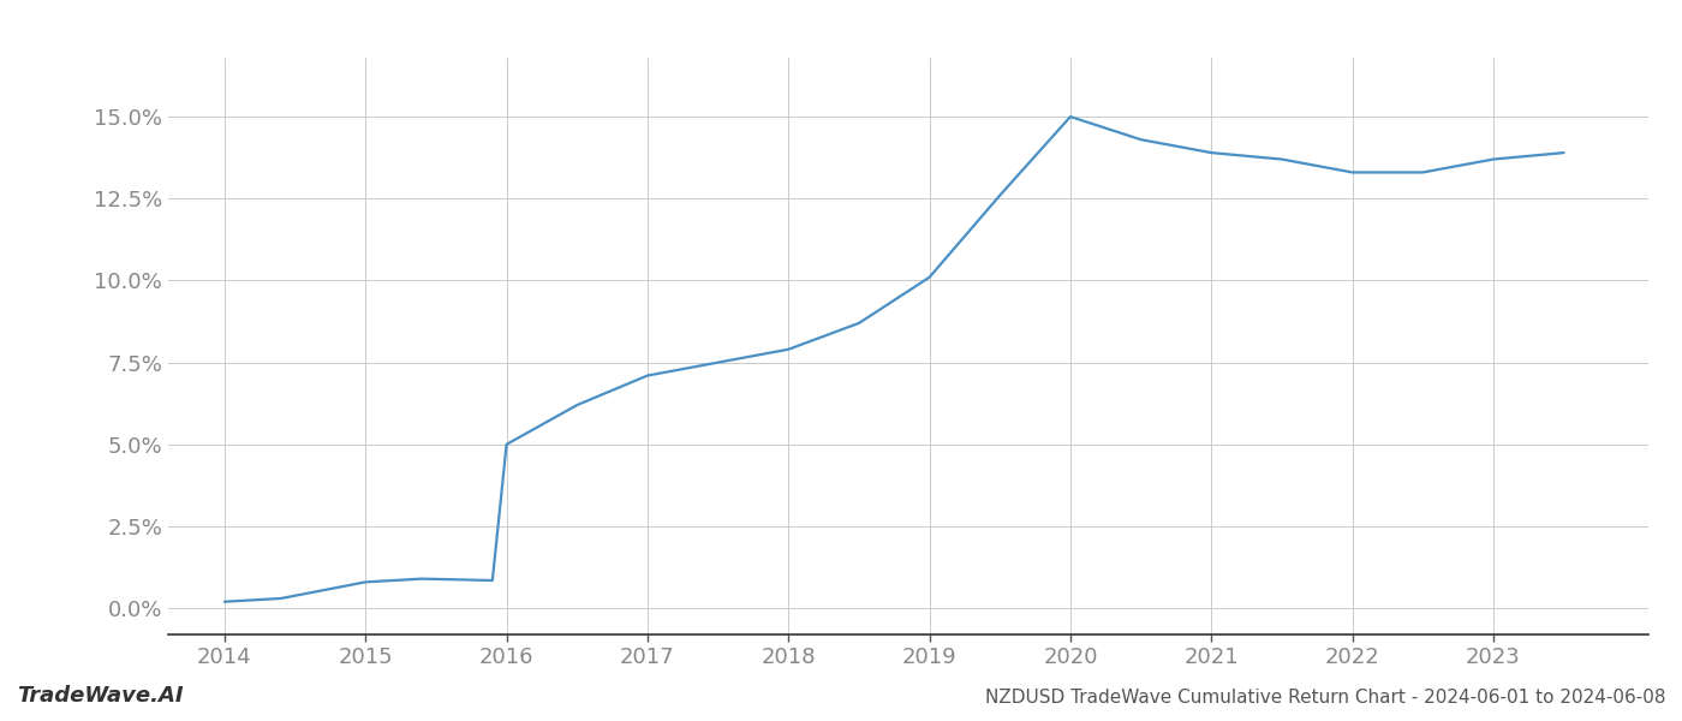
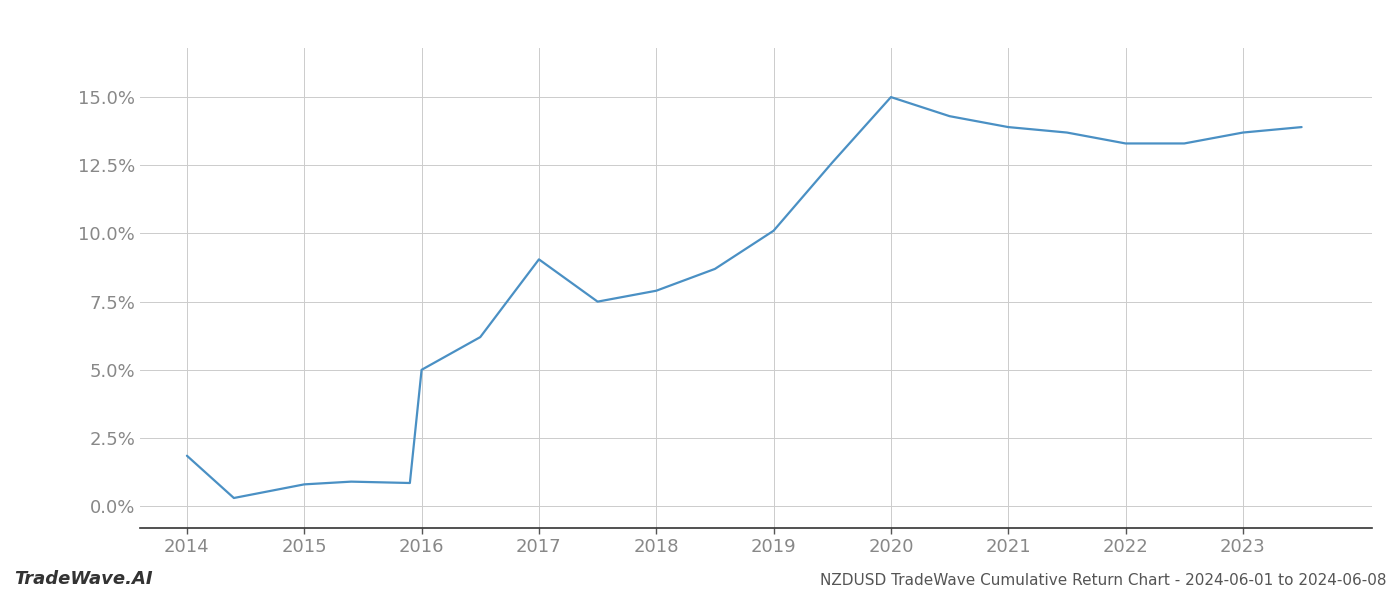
2014: 0.20% -> 1.85%
2017: 7.10% -> 9.05%
